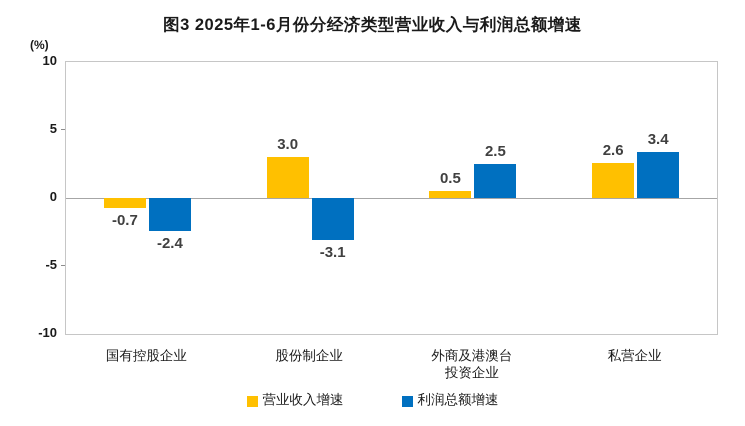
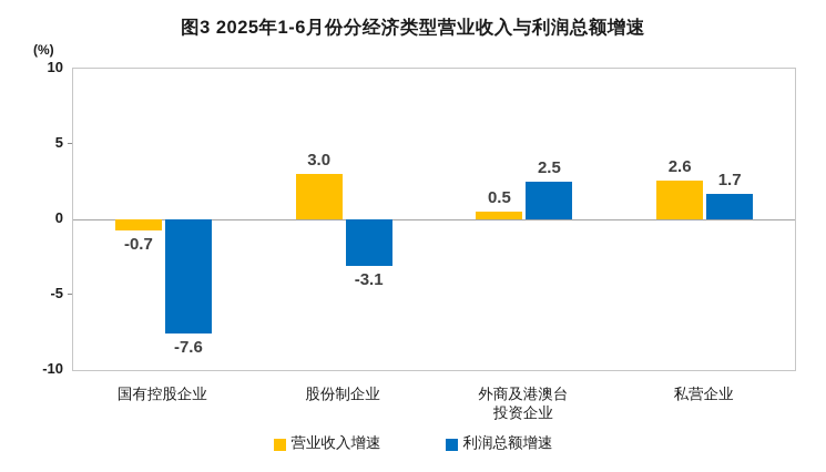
利润总额增速/国有控股企业: -2.4 -> -7.6
利润总额增速/私营企业: 3.4 -> 1.7
